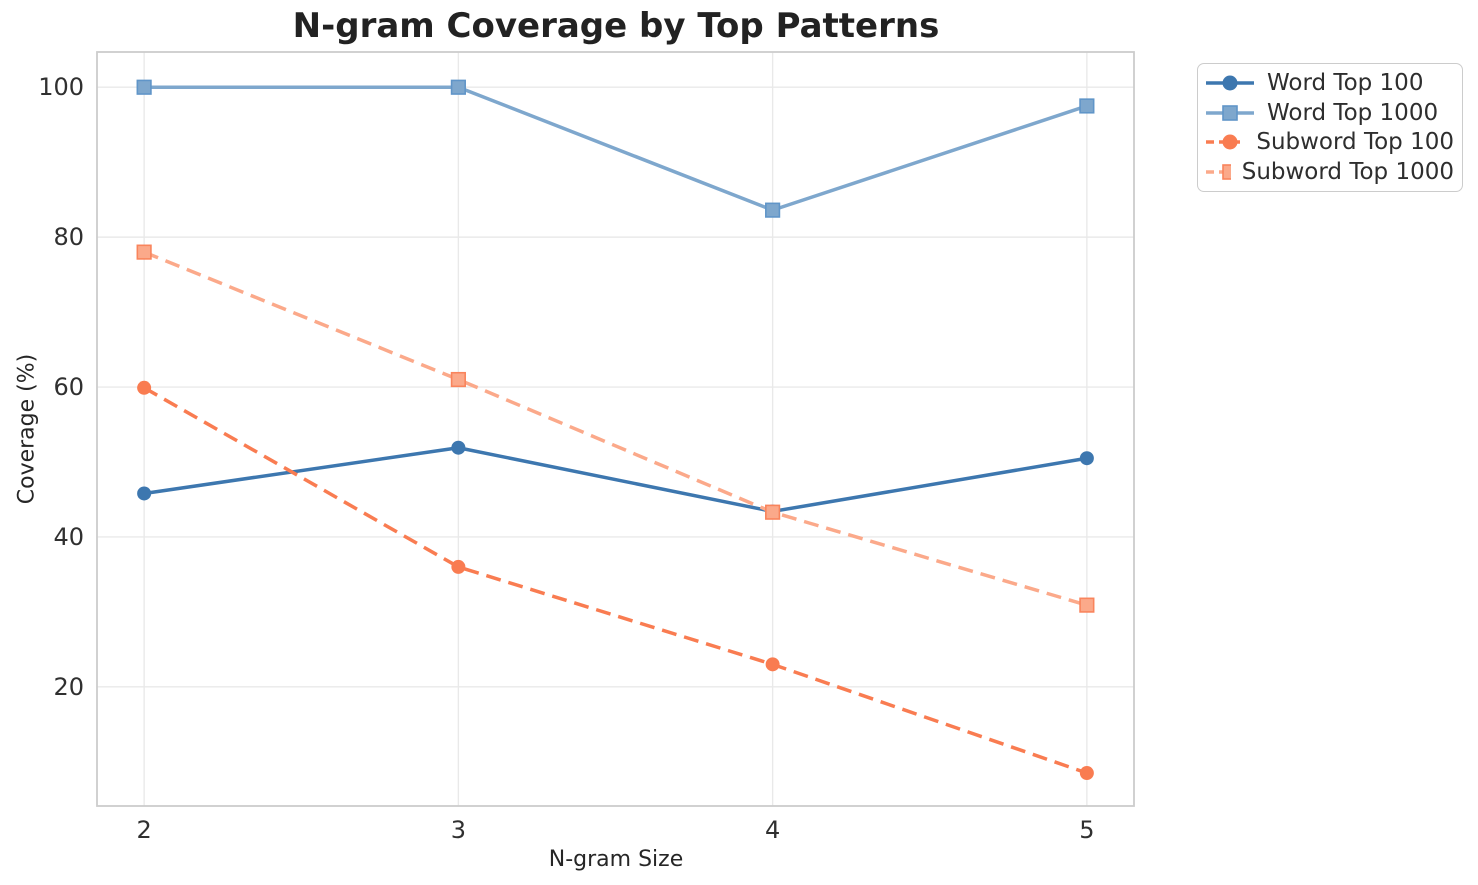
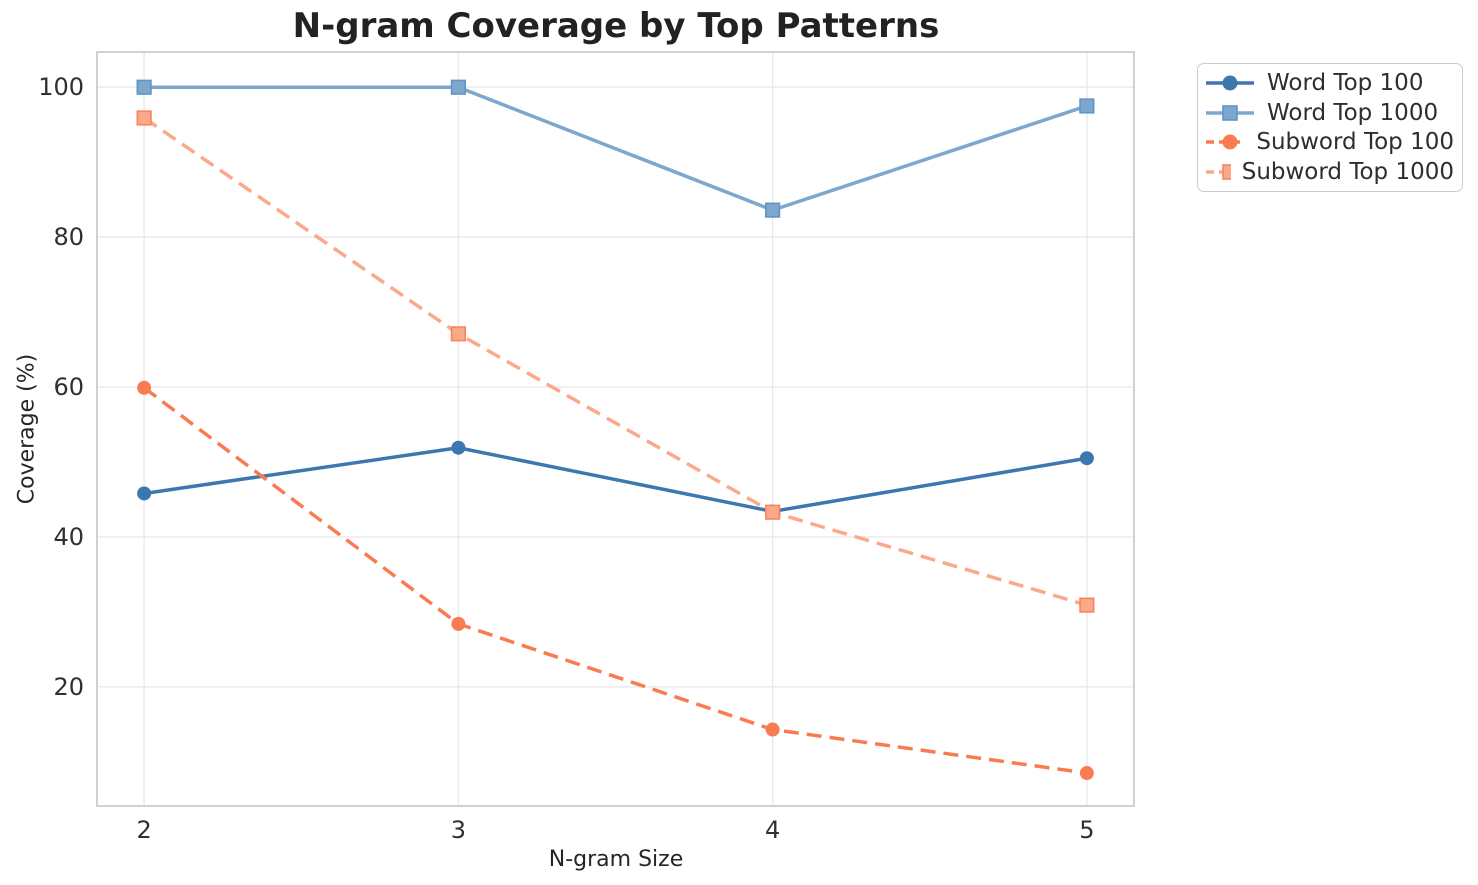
Subword Top 1000/2: 78 -> 96
Subword Top 100/3: 36 -> 28
Subword Top 1000/3: 61 -> 67
Subword Top 100/4: 23 -> 14
